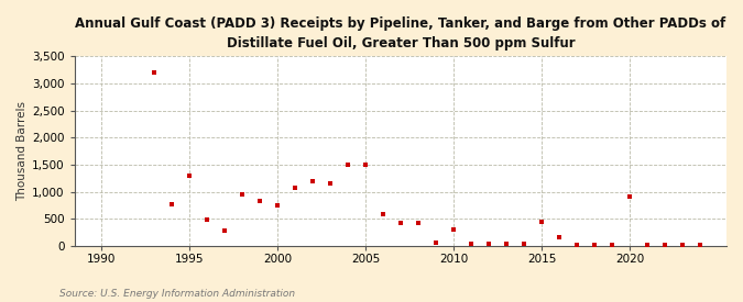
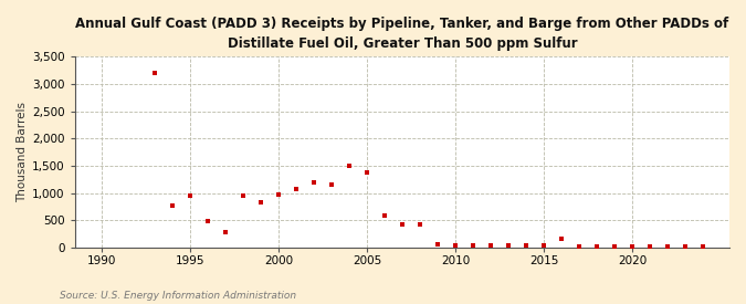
1995: 1,300 -> 950
2000: 750 -> 960
2005: 1,500 -> 1,380
2010: 300 -> 40
2015: 450 -> 30
2020: 900 -> 20
